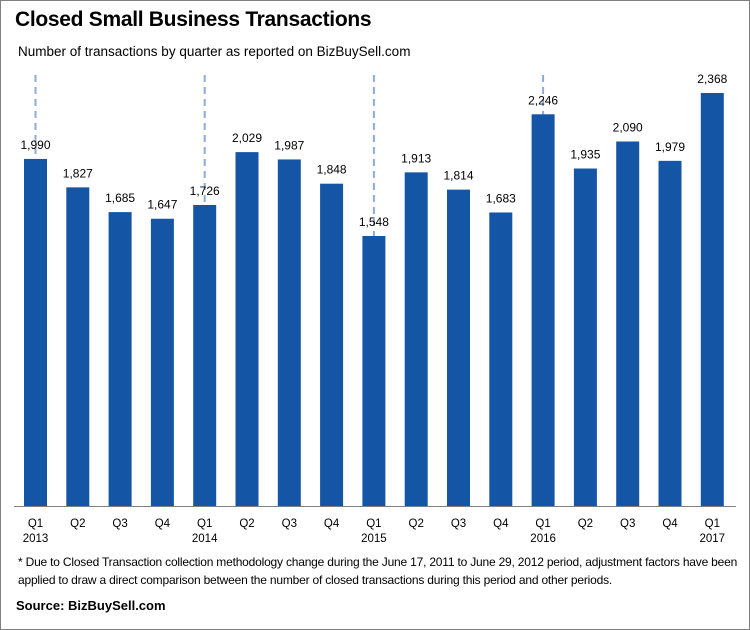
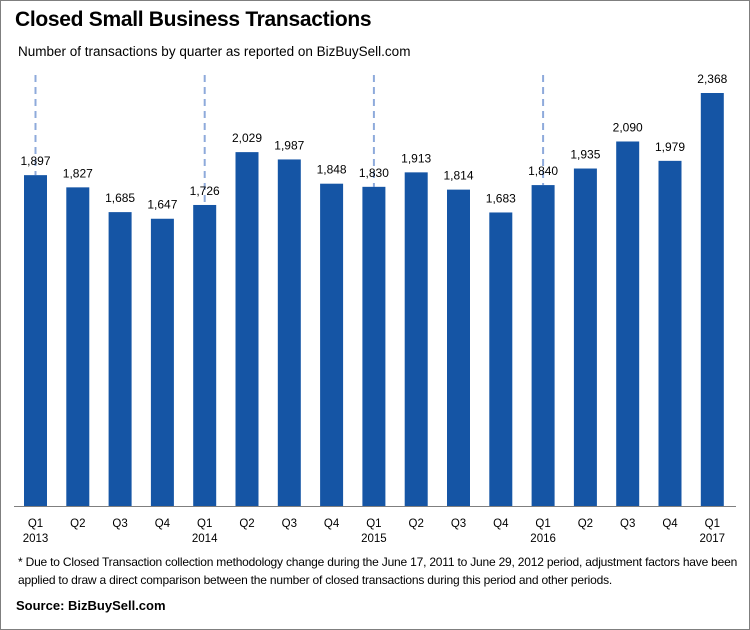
Q1 2013: 1,990 -> 1,897
Q1 2015: 1,548 -> 1,830
Q1 2016: 2,246 -> 1,840
